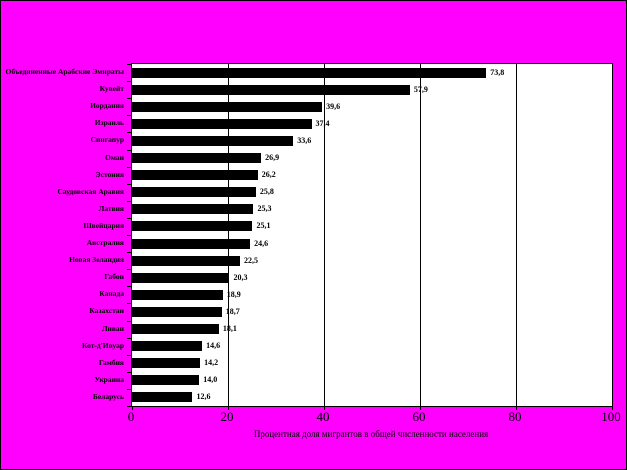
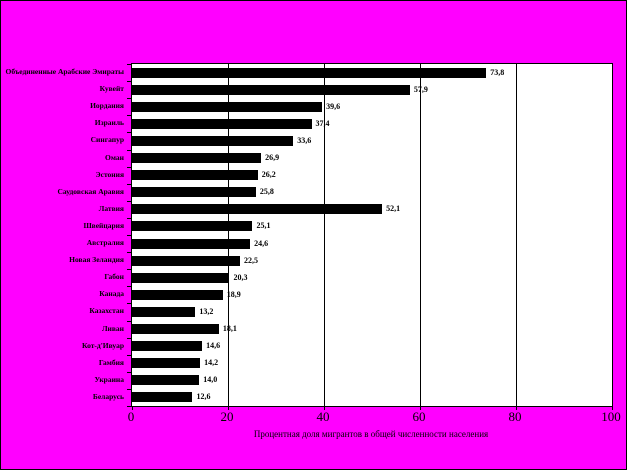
Латвия: 25,3 -> 52,1
Казахстан: 18,7 -> 13,2
